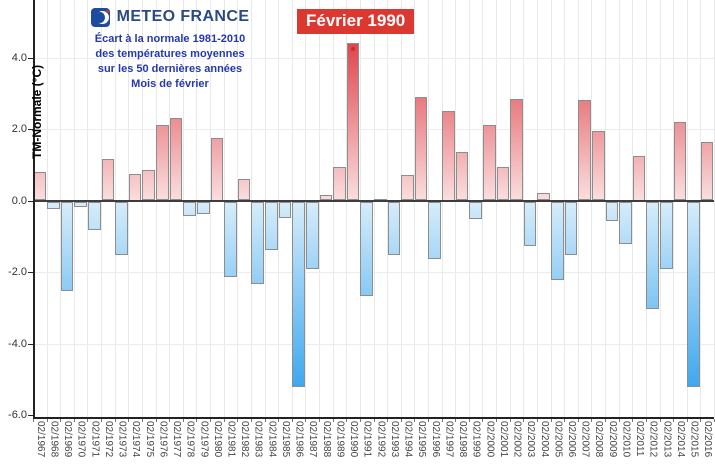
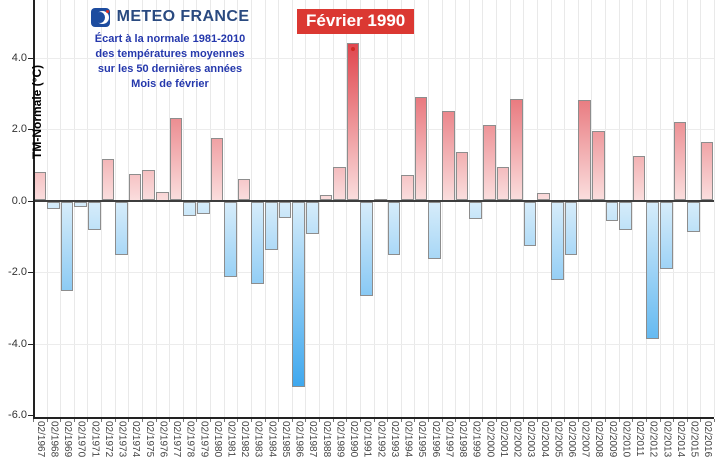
02/1976: 2.1 -> 0.2
02/1987: -1.9 -> -0.9
02/2010: -1.2 -> -0.8
02/2012: -3.0 -> -3.9
02/2015: -5.2 -> -0.8
